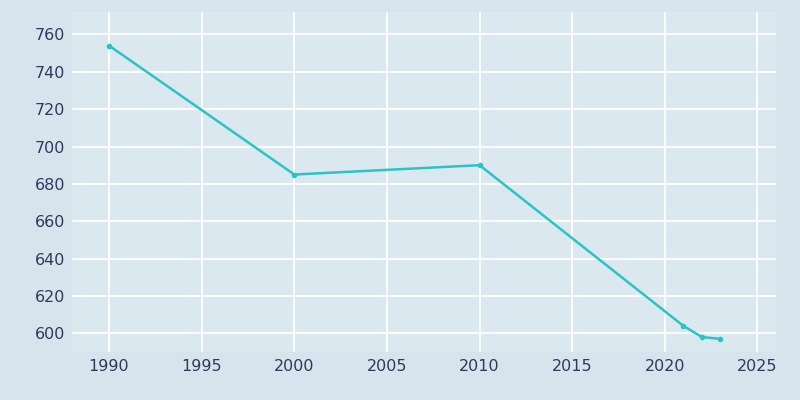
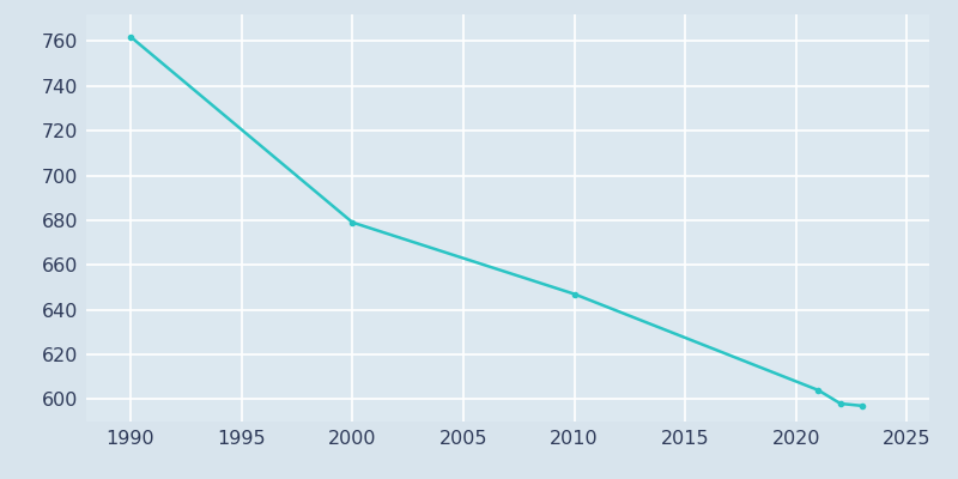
1990: 754 -> 762
2000: 685 -> 679
2010: 690 -> 647
